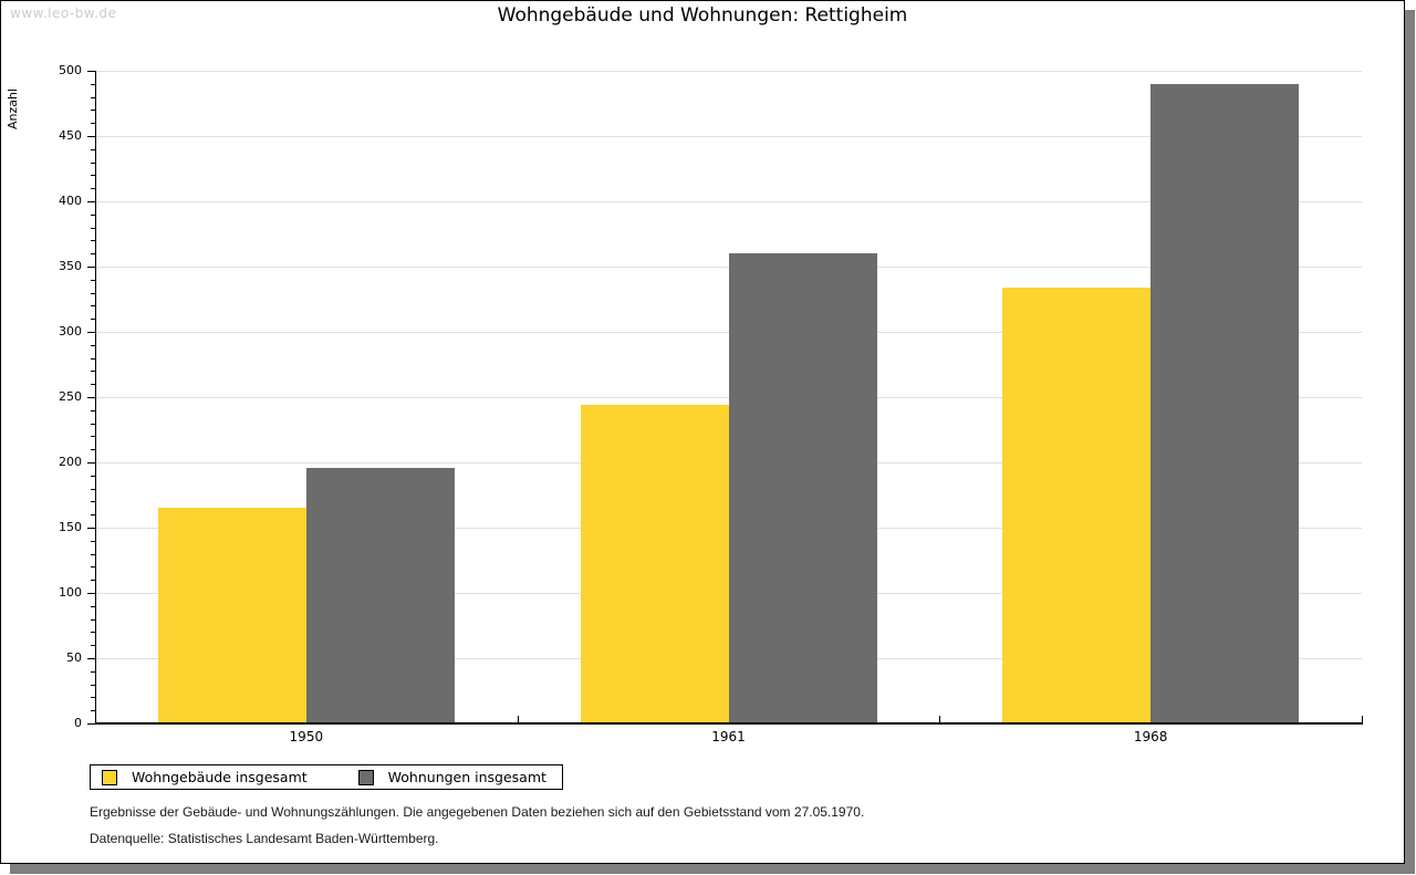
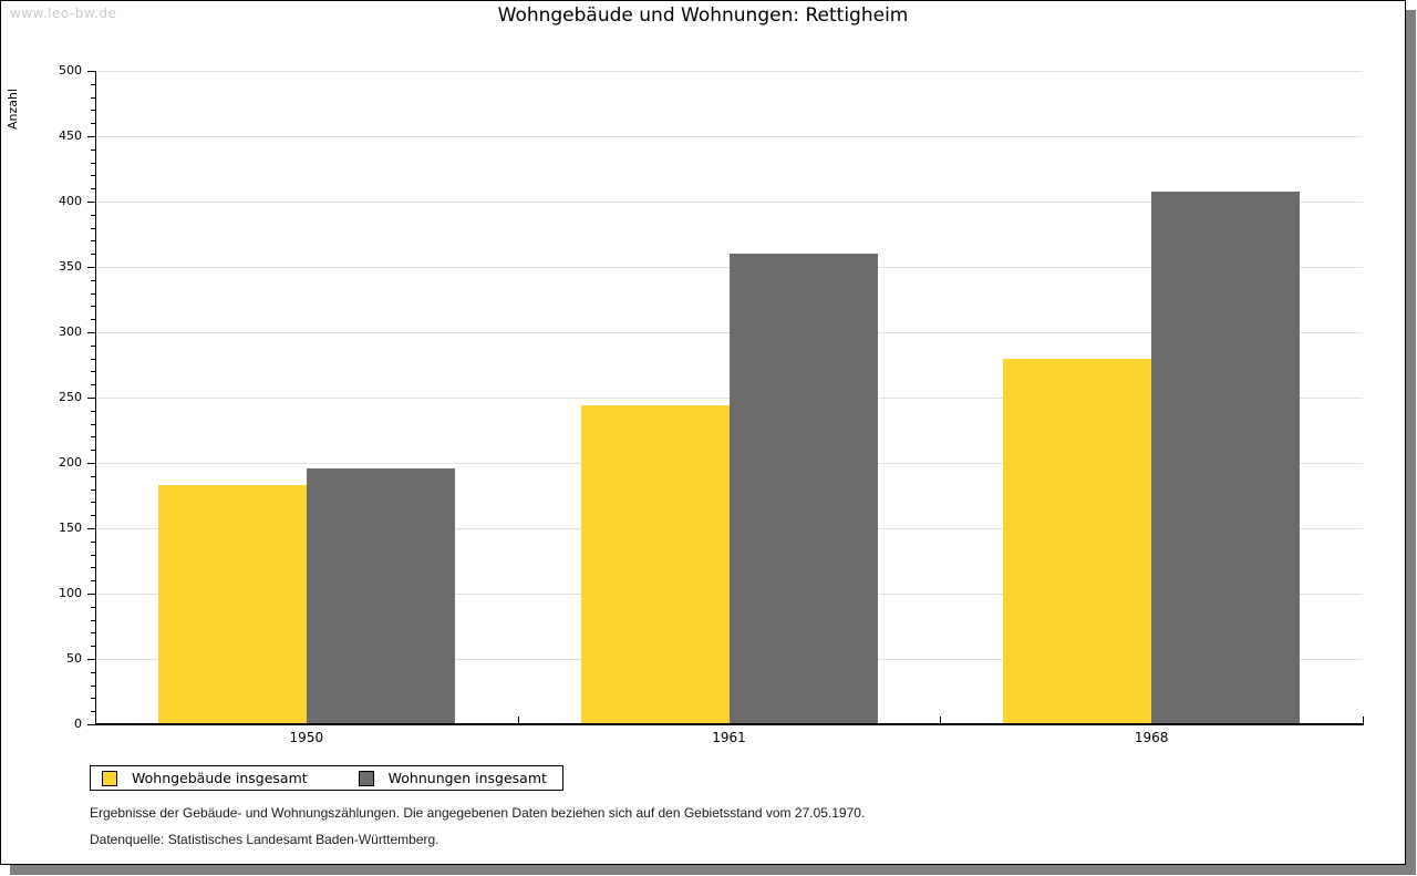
Wohngebäude insgesamt/1950: 165 -> 183
Wohngebäude insgesamt/1968: 334 -> 280
Wohnungen insgesamt/1968: 490 -> 408
